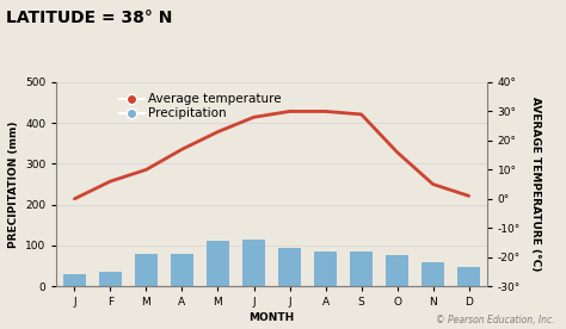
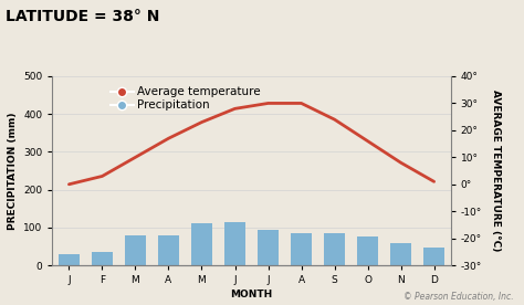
Average temperature/F: 6° -> 3°
Average temperature/S: 29° -> 24°
Average temperature/N: 5° -> 8°
